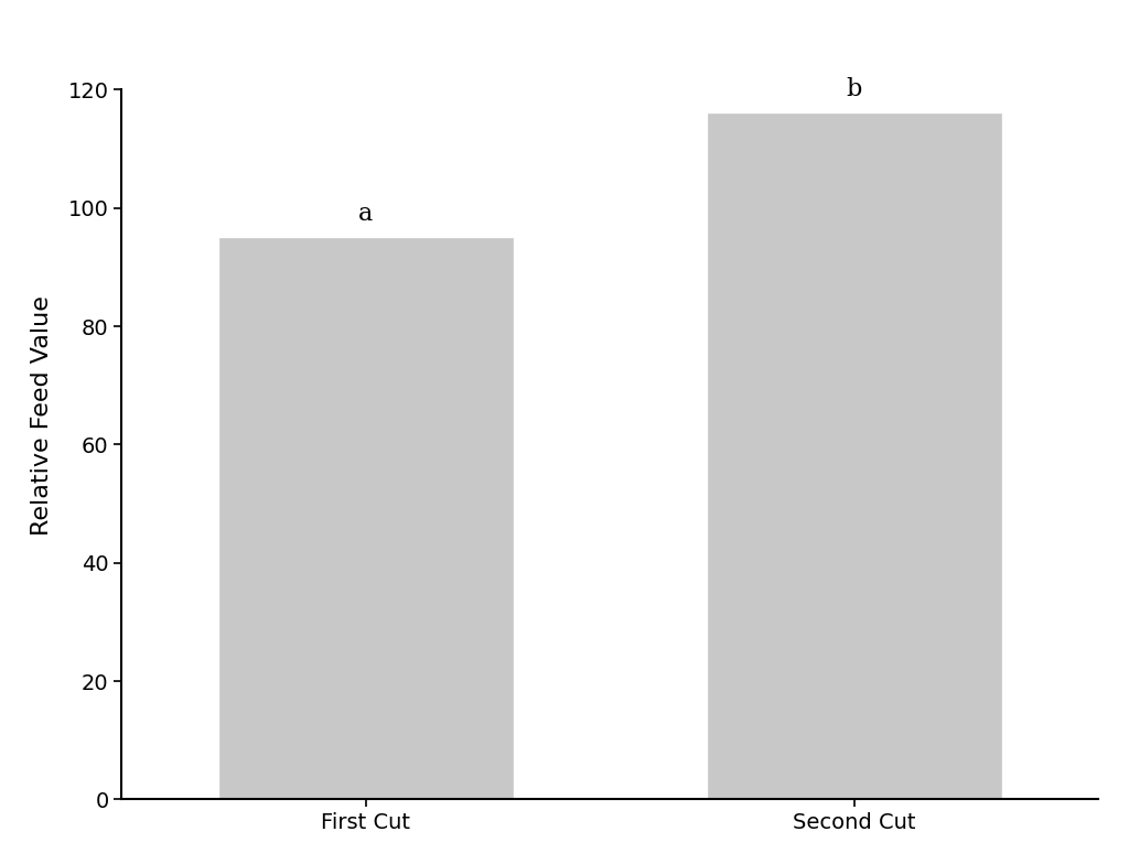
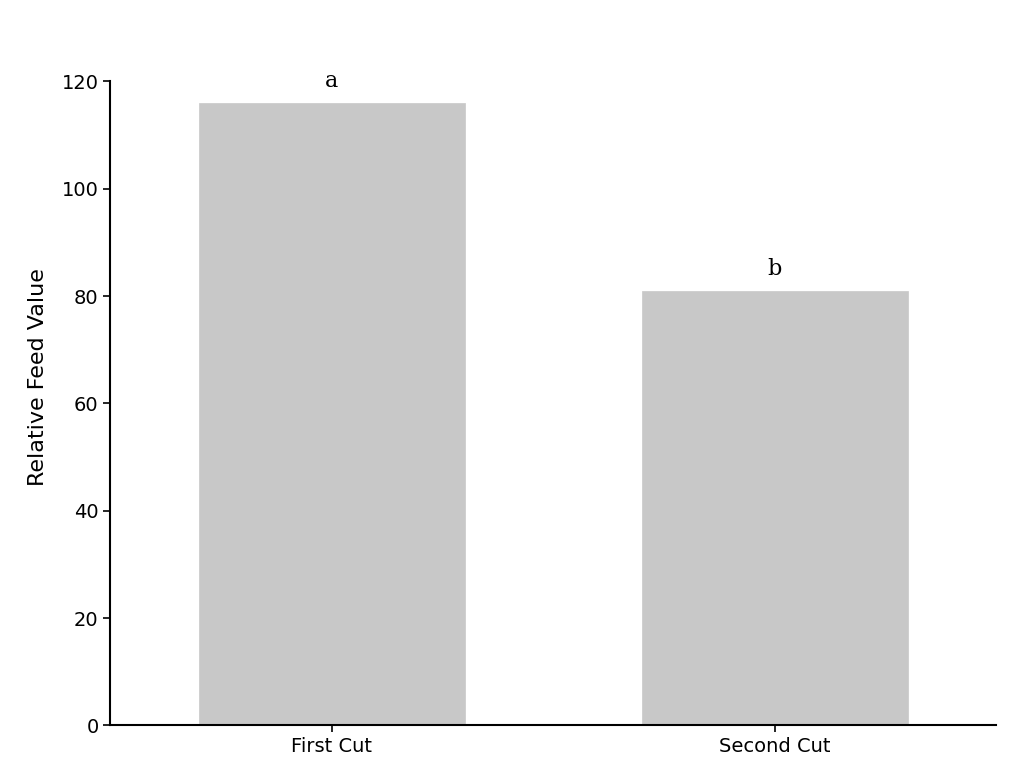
First Cut: 95 -> 116
Second Cut: 116 -> 81
